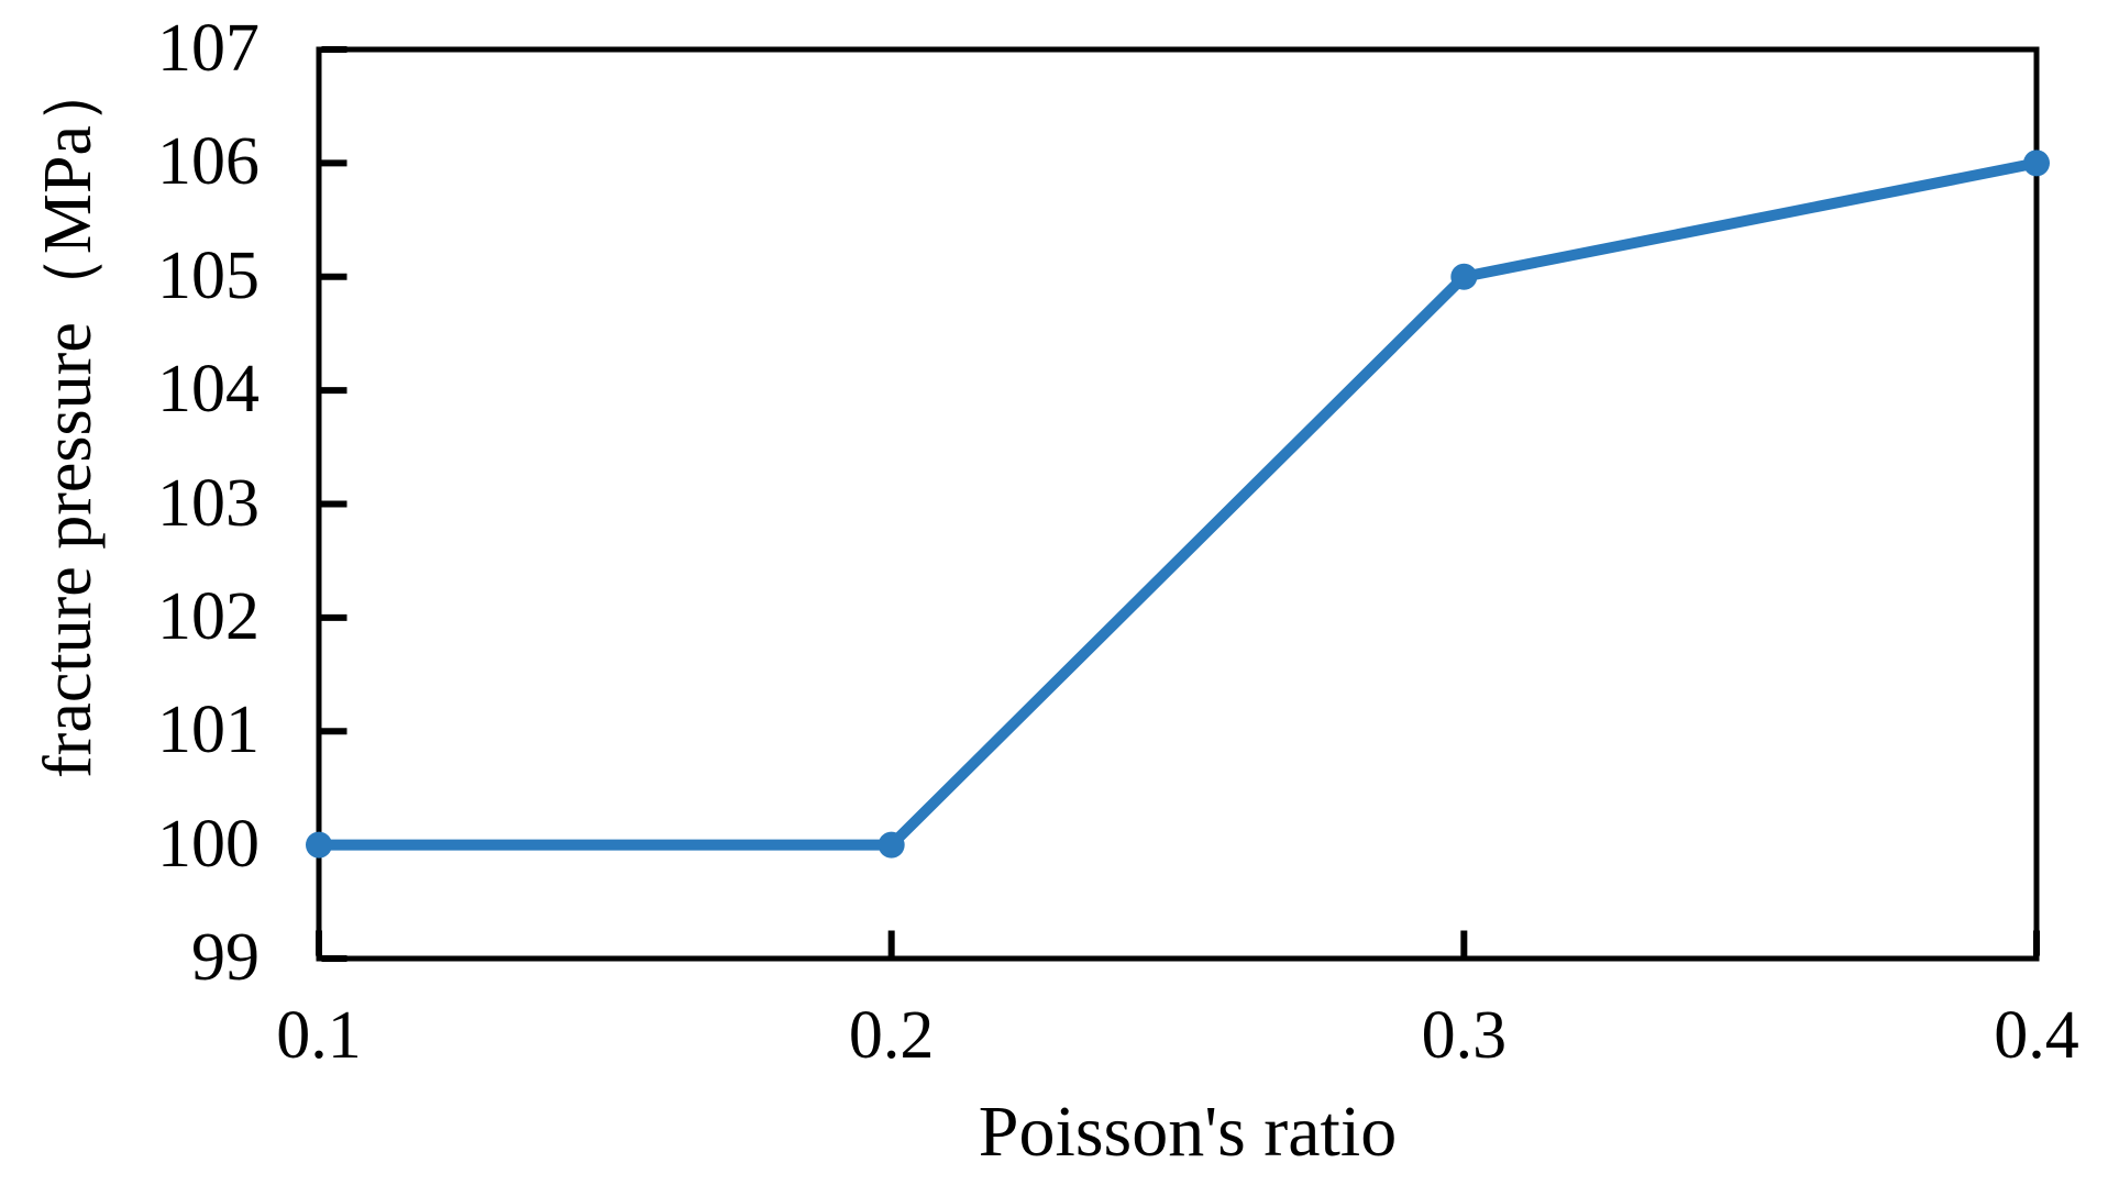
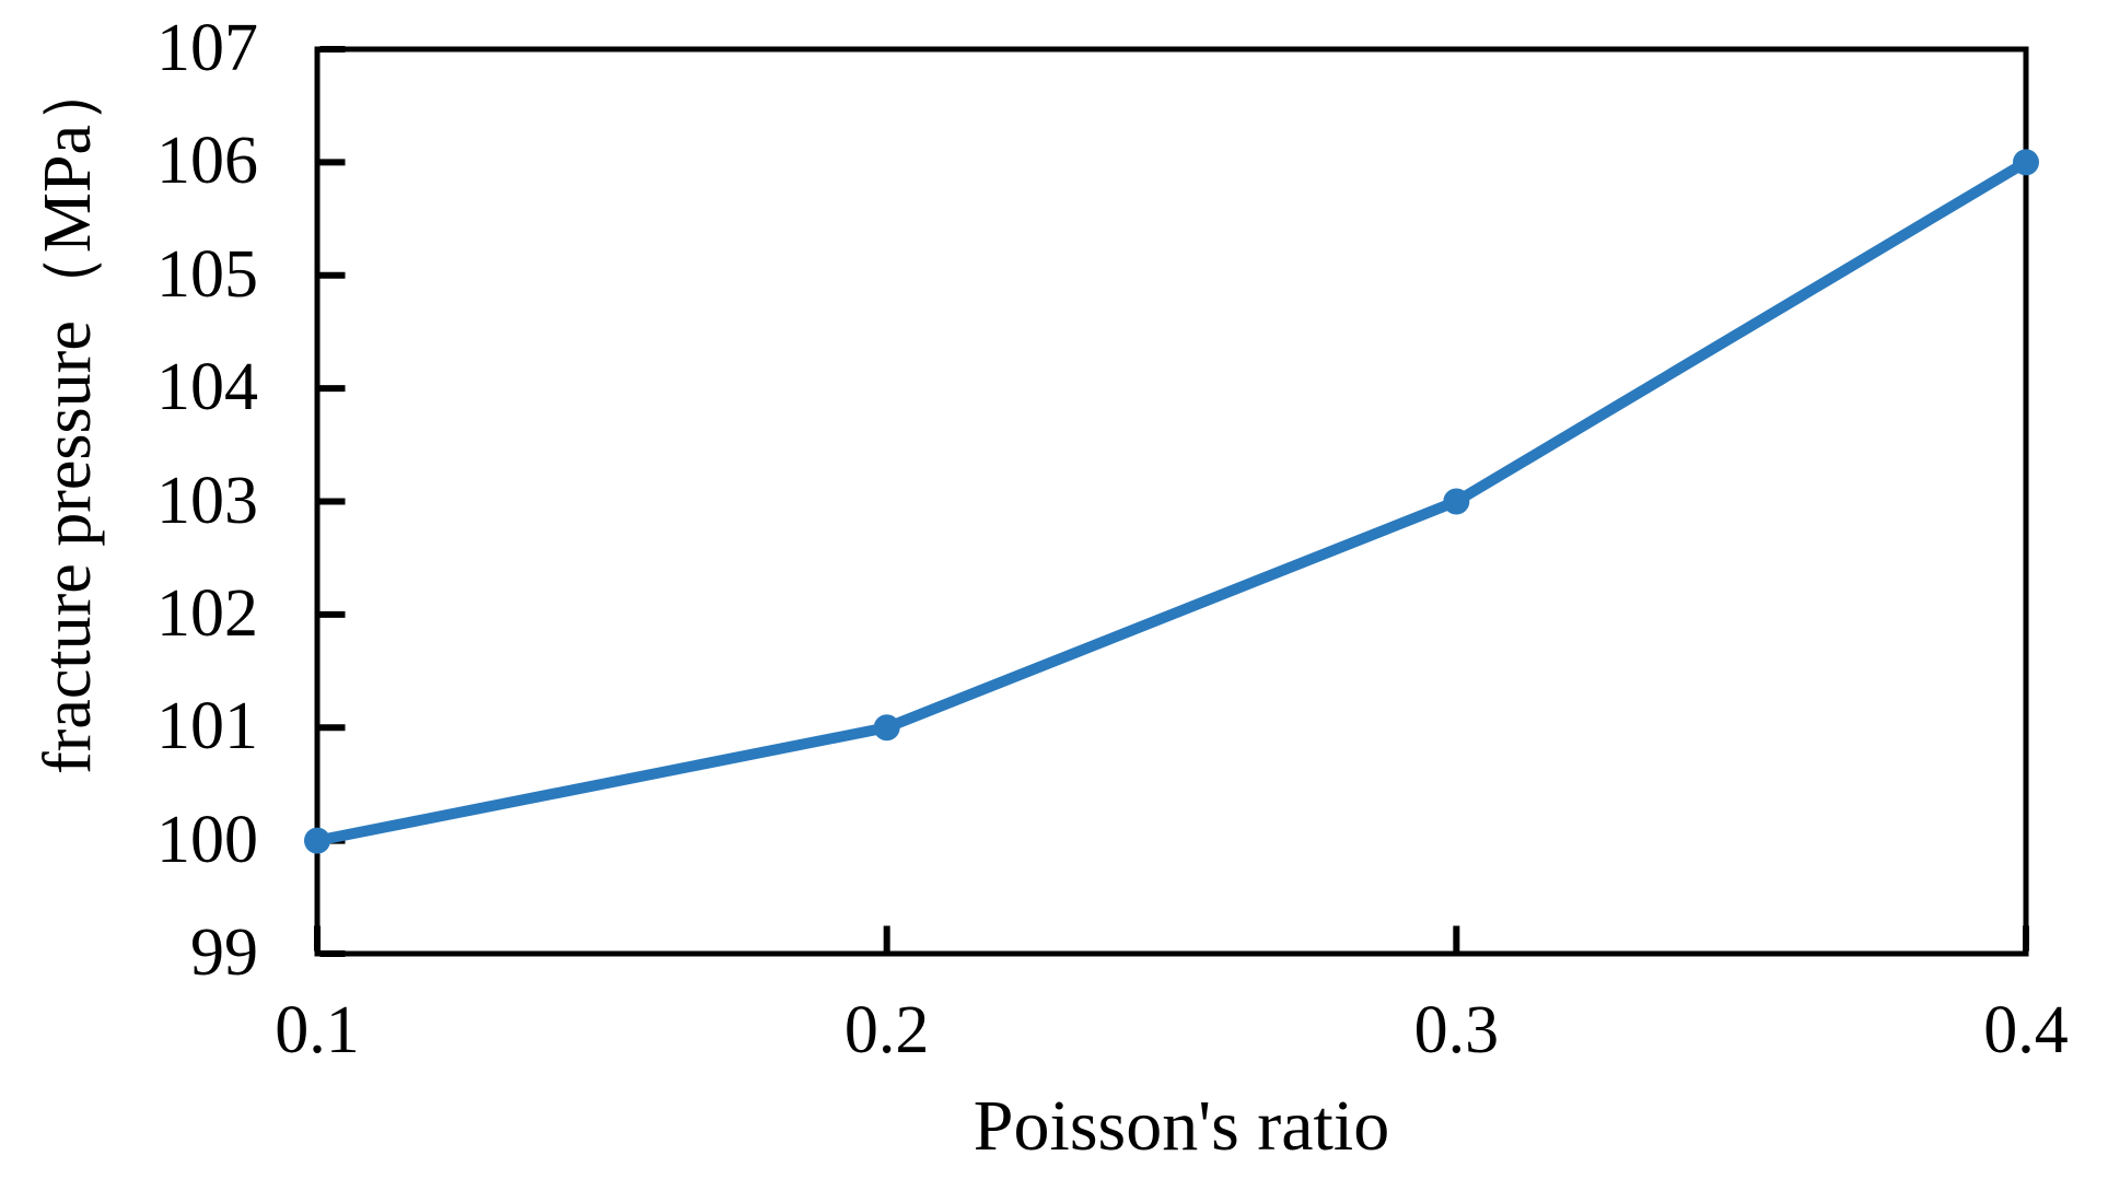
0.2: 100 -> 101
0.3: 105 -> 103
